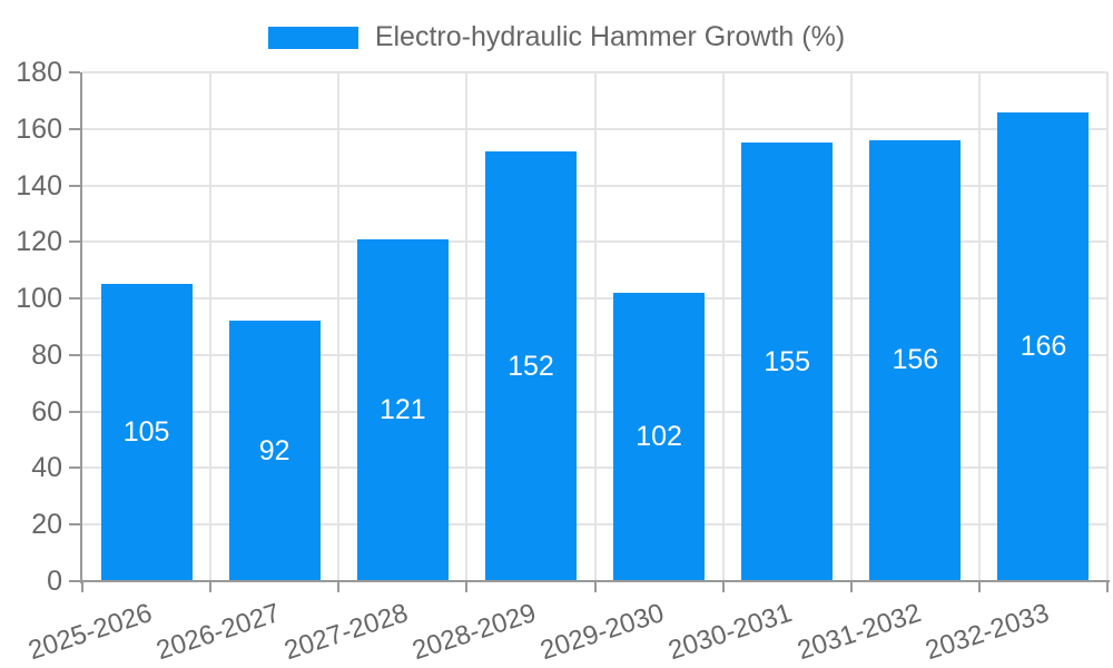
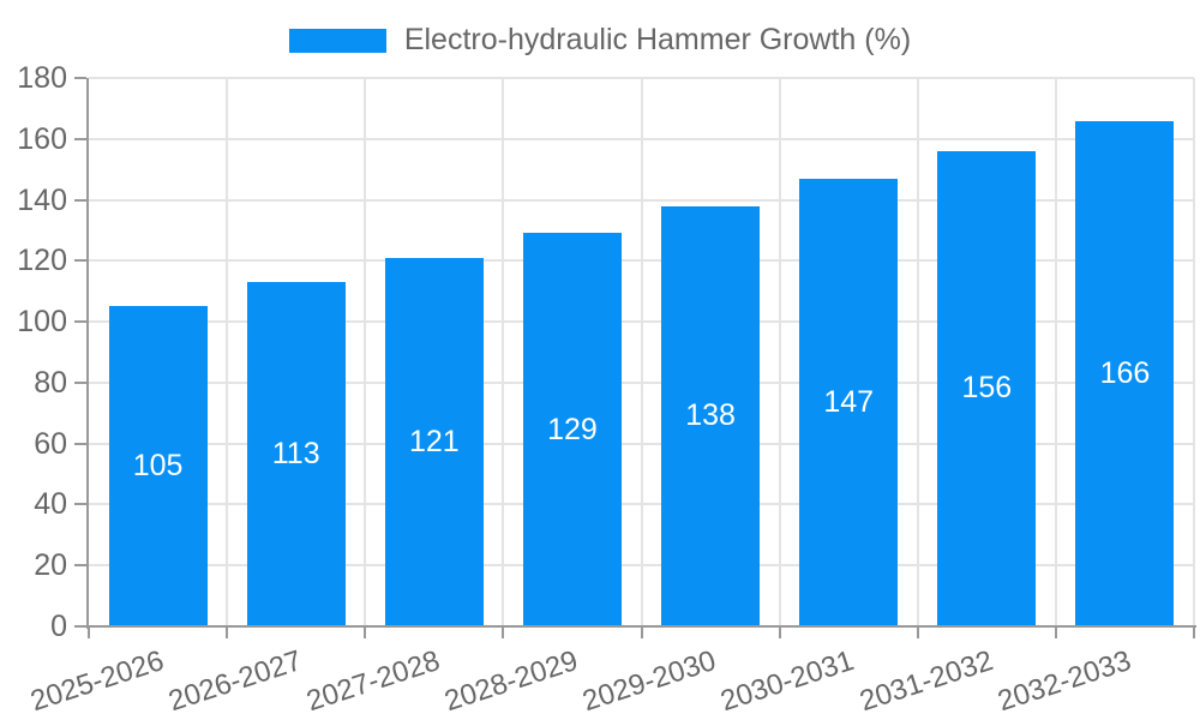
2026-2027: 92 -> 113
2028-2029: 152 -> 129
2029-2030: 102 -> 138
2030-2031: 155 -> 147
